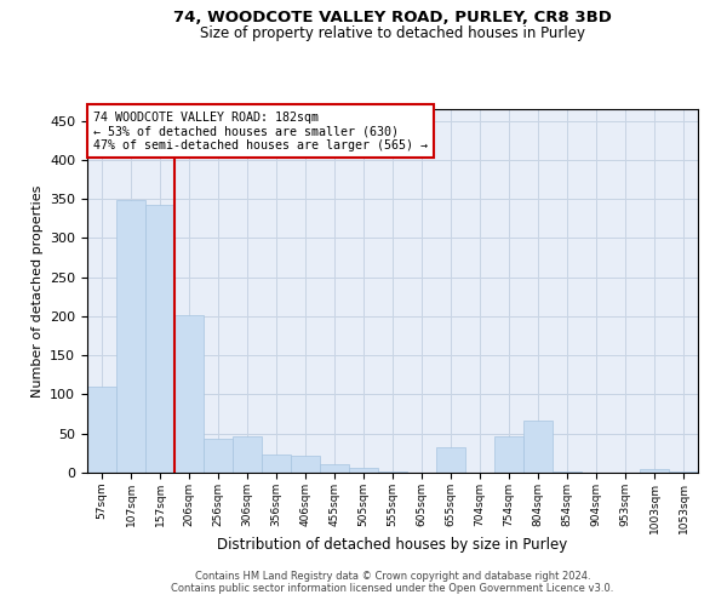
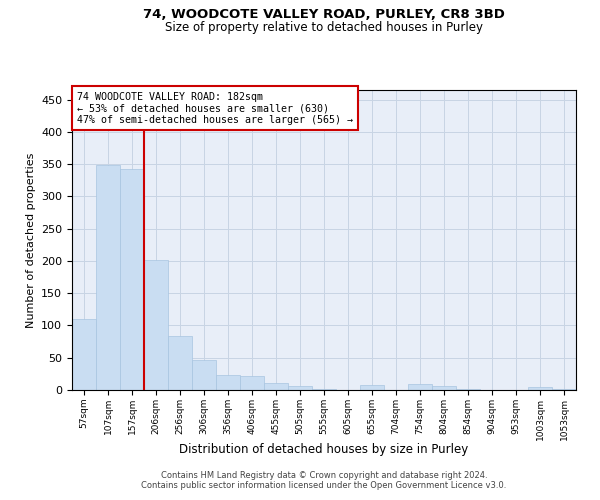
256sqm: 44 -> 84
655sqm: 32 -> 7
754sqm: 46 -> 9
804sqm: 66 -> 6
